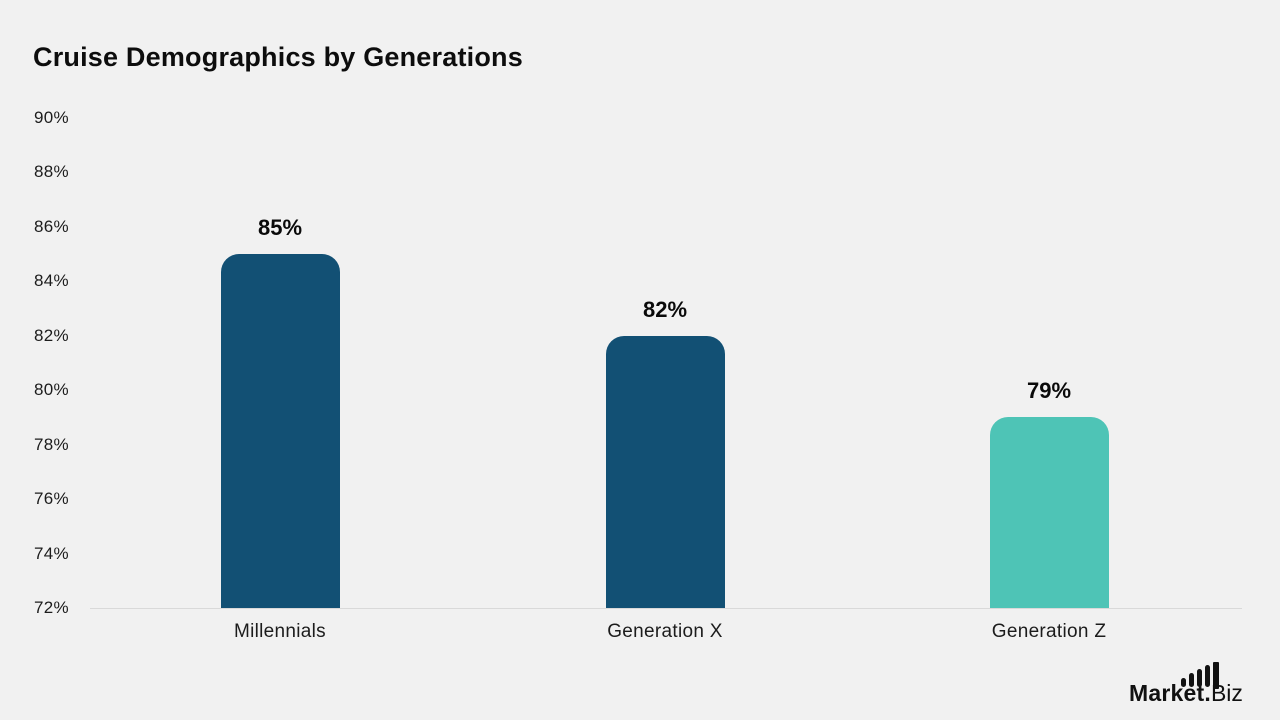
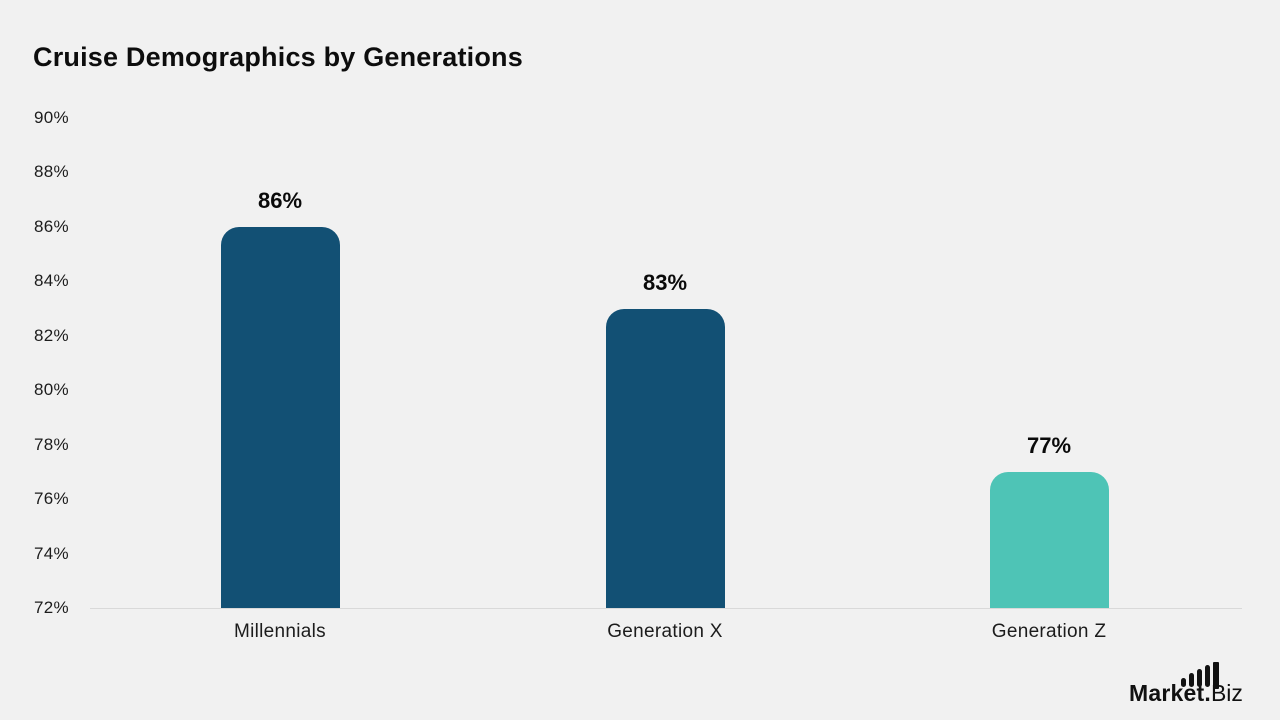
Millennials: 85% -> 86%
Generation X: 82% -> 83%
Generation Z: 79% -> 77%
